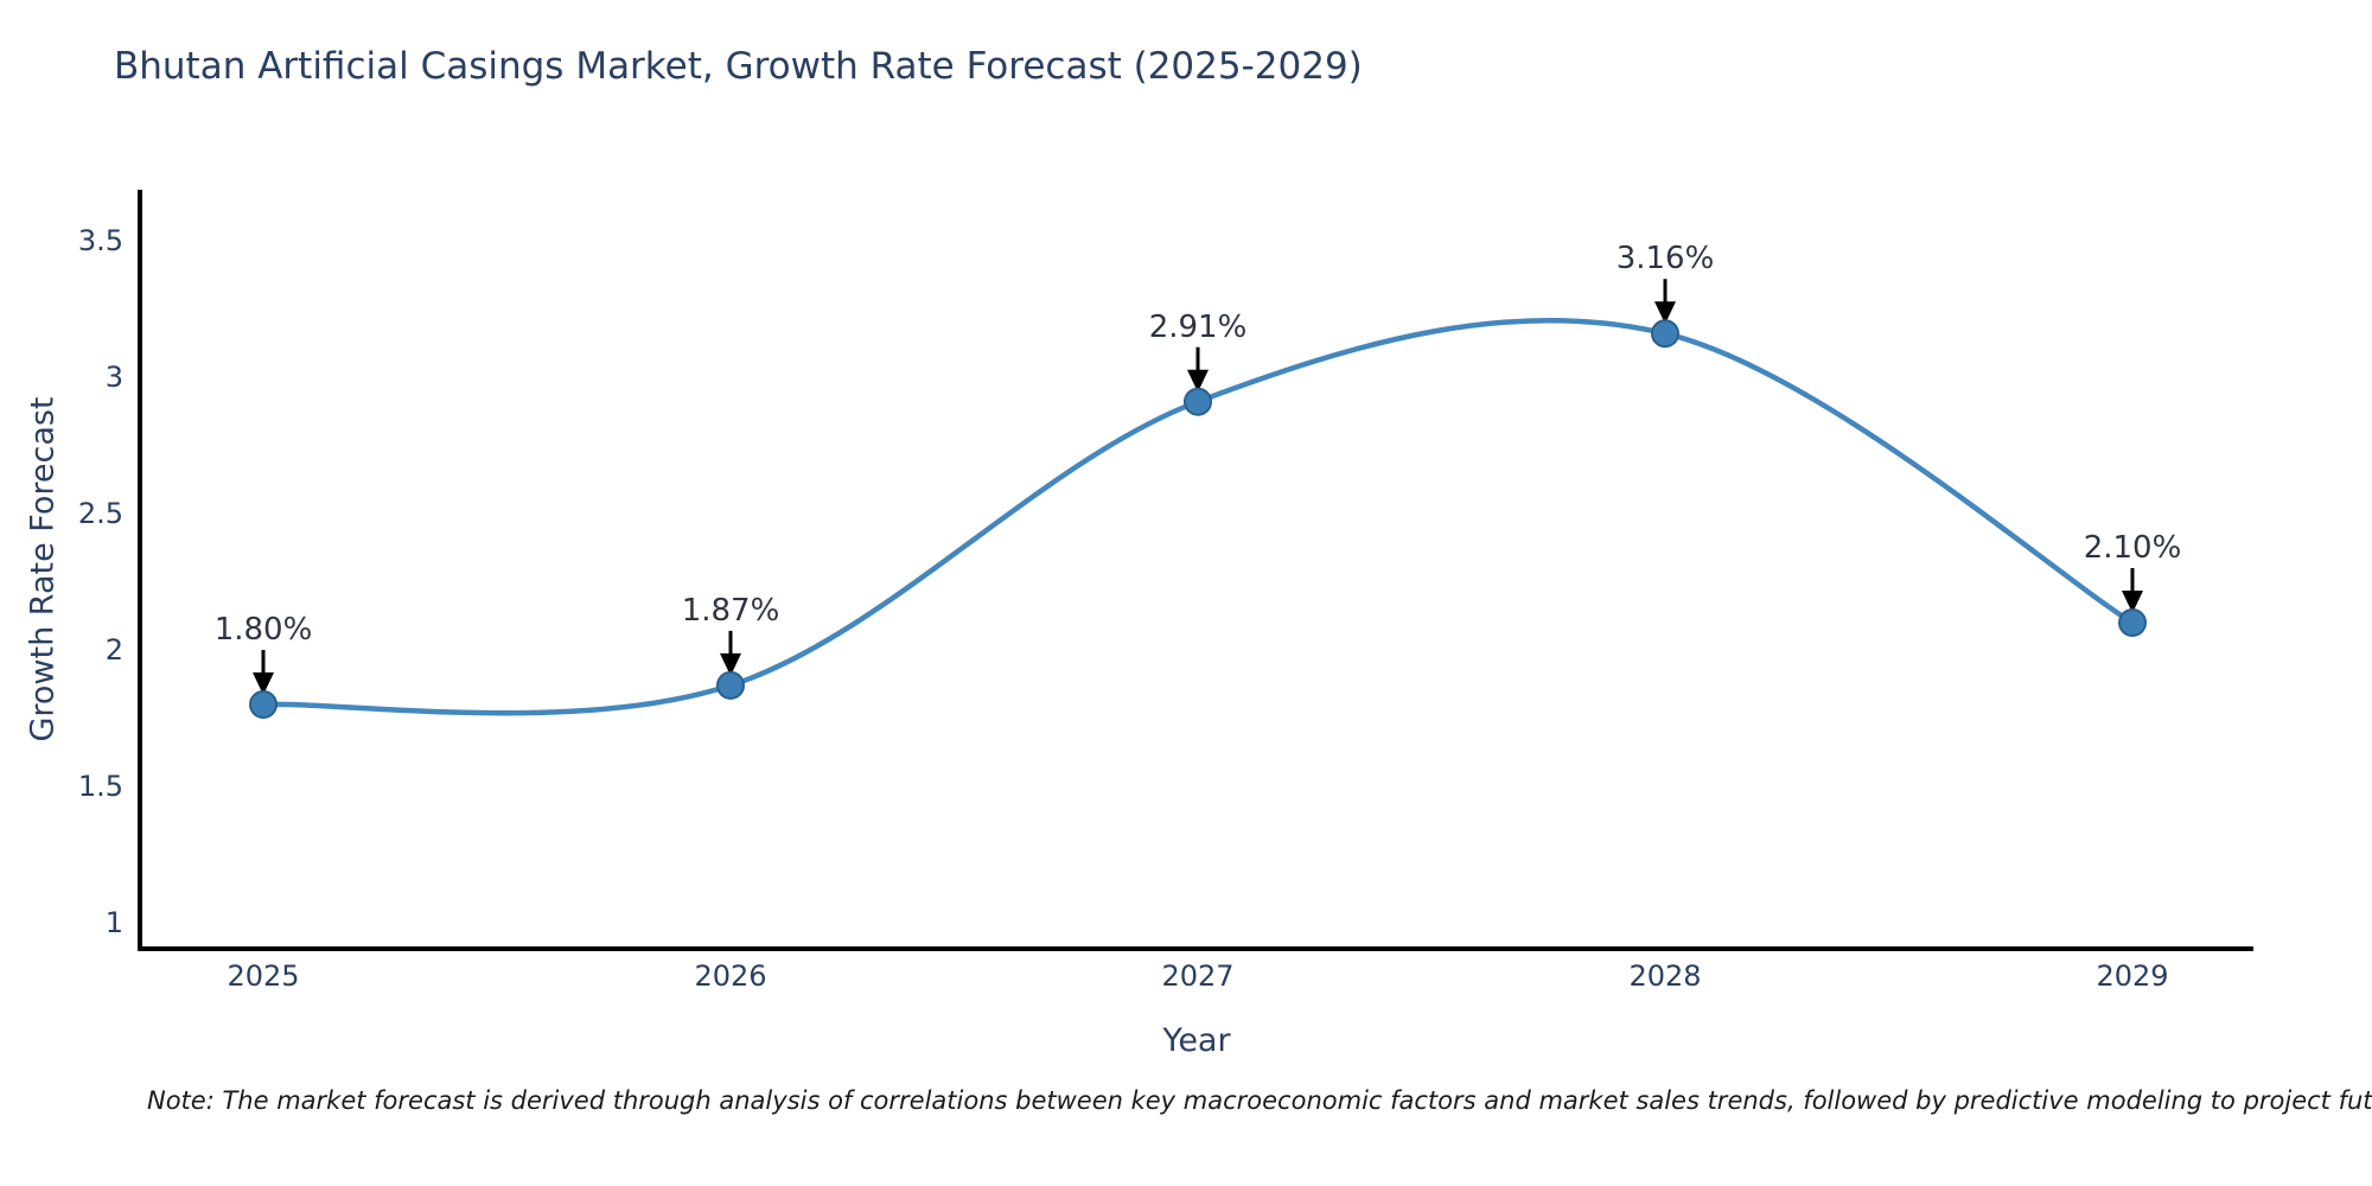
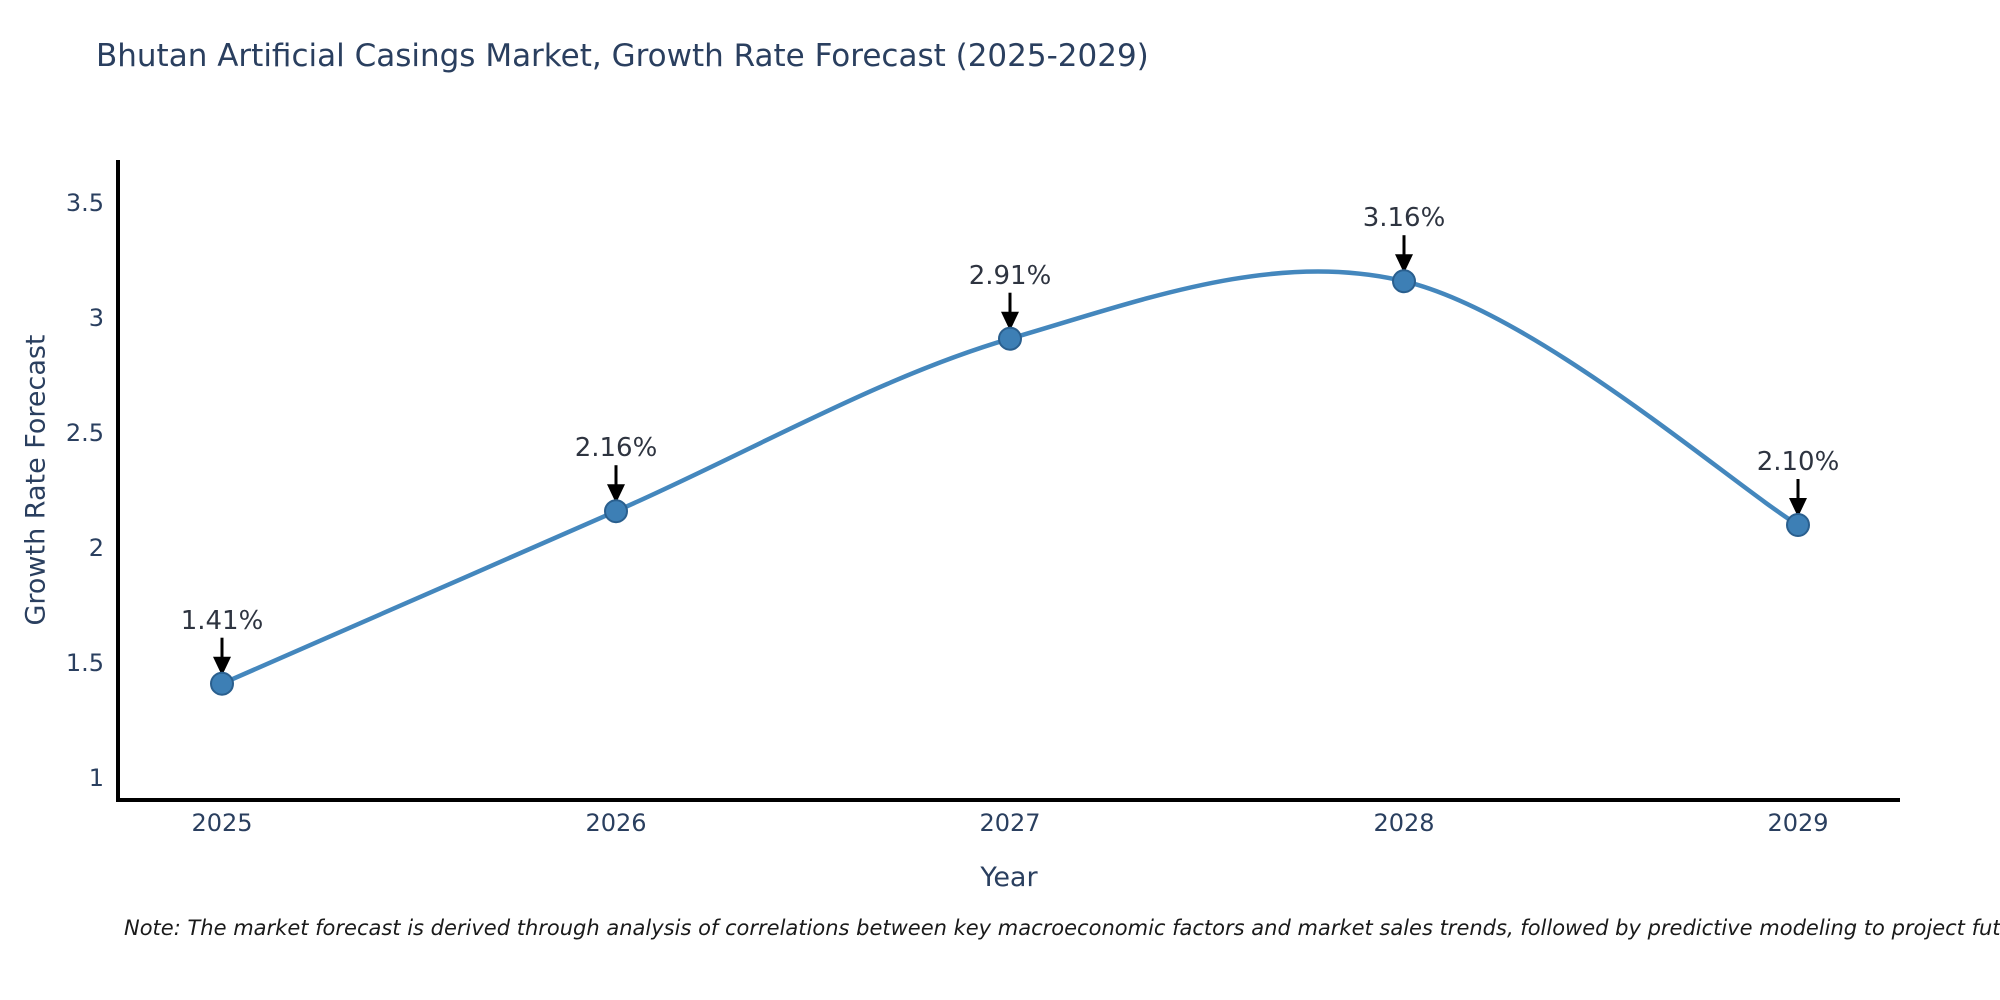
2025: 1.80% -> 1.41%
2026: 1.87% -> 2.16%
